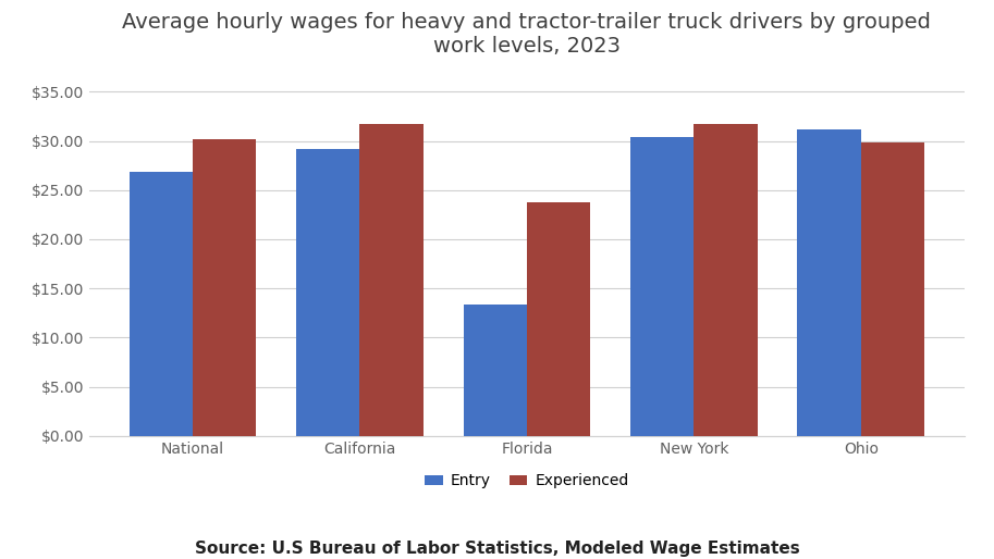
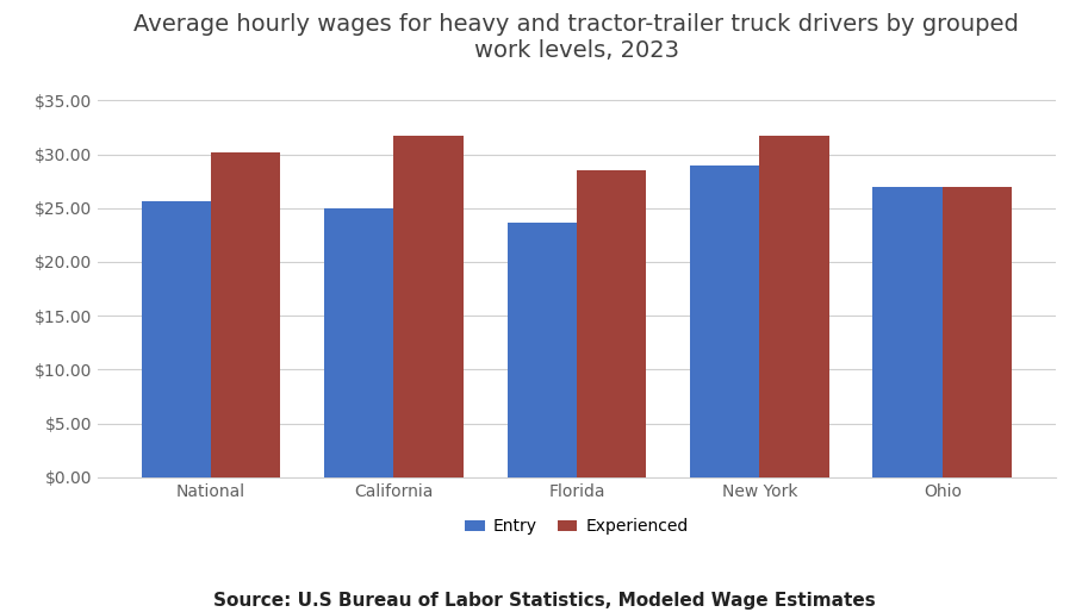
Entry/National: $26.8 -> $25.6
Entry/California: $29.2 -> $25.0
Entry/Florida: $13.4 -> $23.6
Experienced/Florida: $23.8 -> $28.5
Entry/New York: $30.4 -> $28.9
Entry/Ohio: $31.2 -> $27.0
Experienced/Ohio: $29.8 -> $27.0
